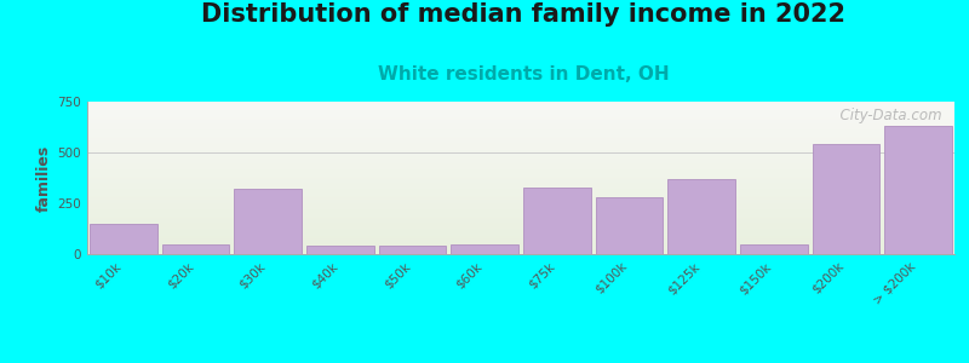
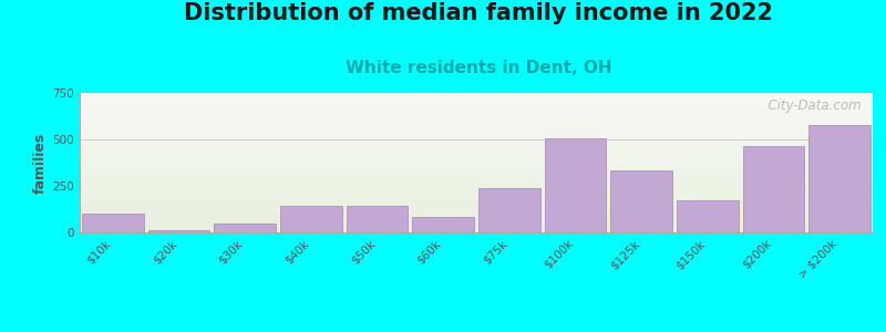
$10k: 150 -> 100
$20k: 50 -> 10
$30k: 320 -> 50
$40k: 40 -> 140
$50k: 40 -> 140
$60k: 50 -> 80
$75k: 330 -> 240
$100k: 280 -> 500
$125k: 370 -> 340
$150k: 50 -> 180
$200k: 540 -> 460
> $200k: 630 -> 580
